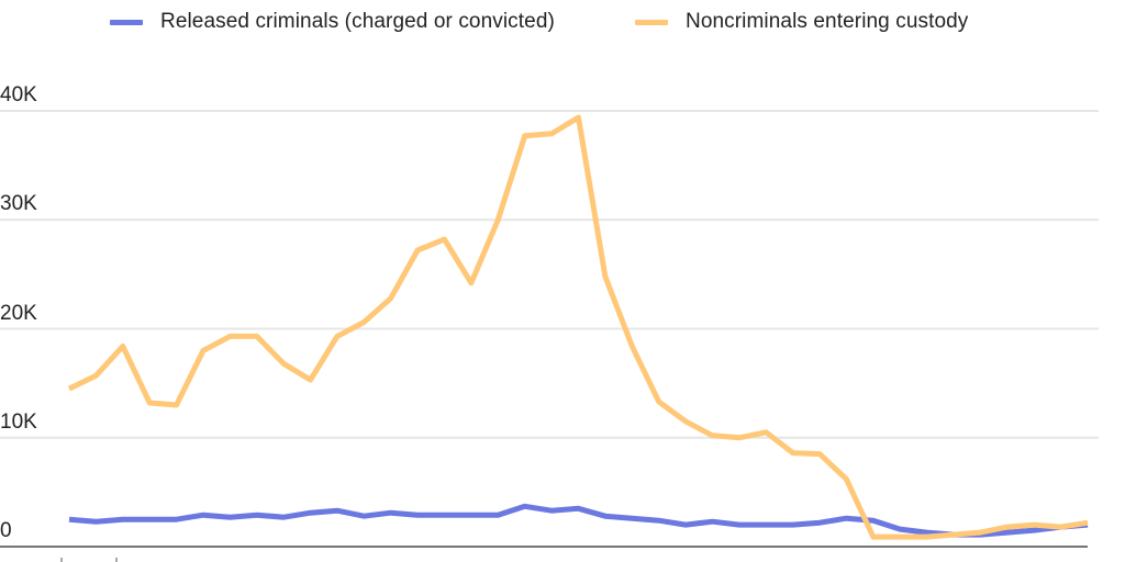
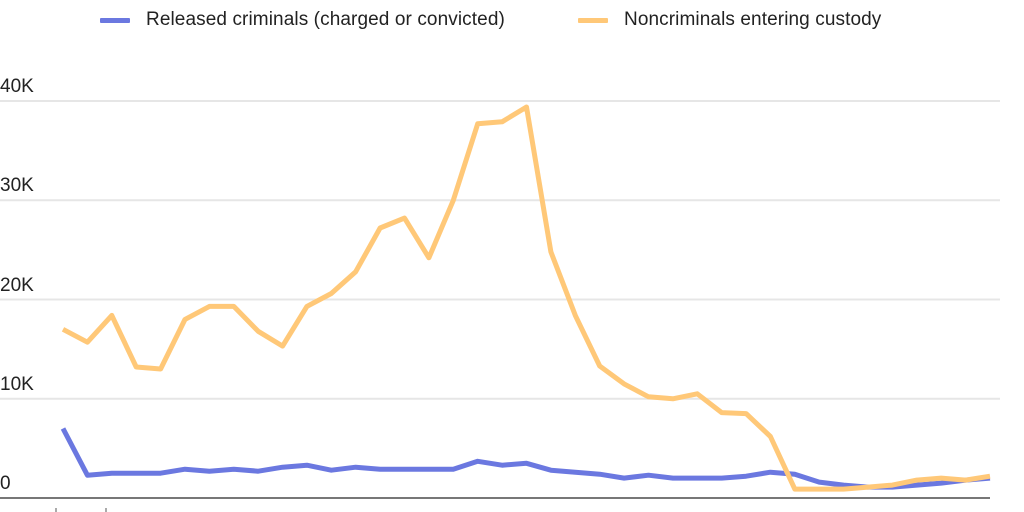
Released criminals (charged or convicted)/0: 2K -> 7K
Noncriminals entering custody/0: 14K -> 17K
